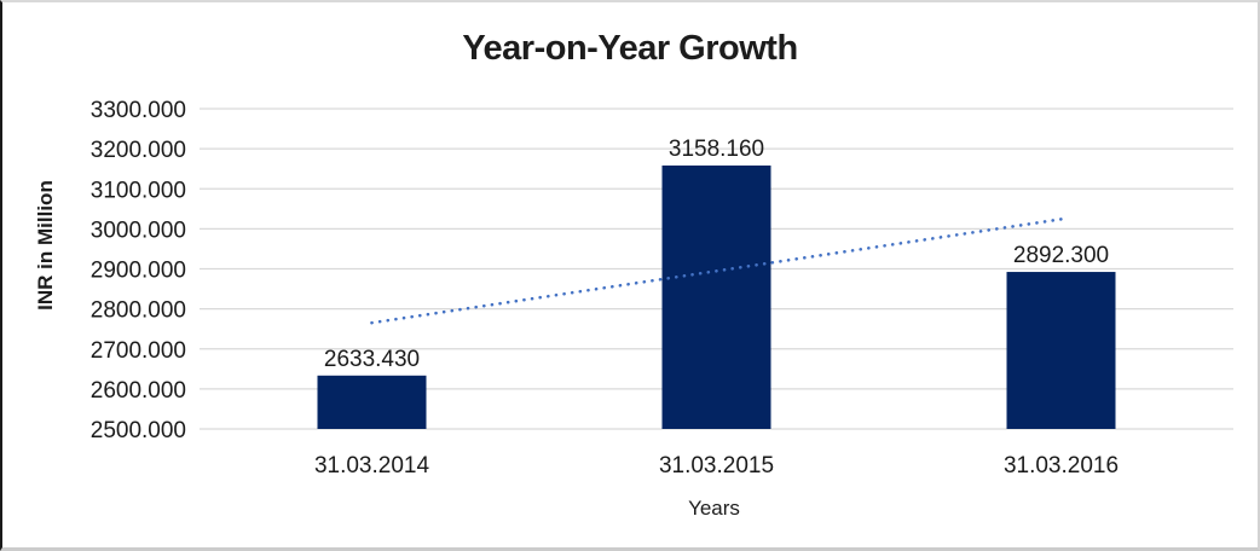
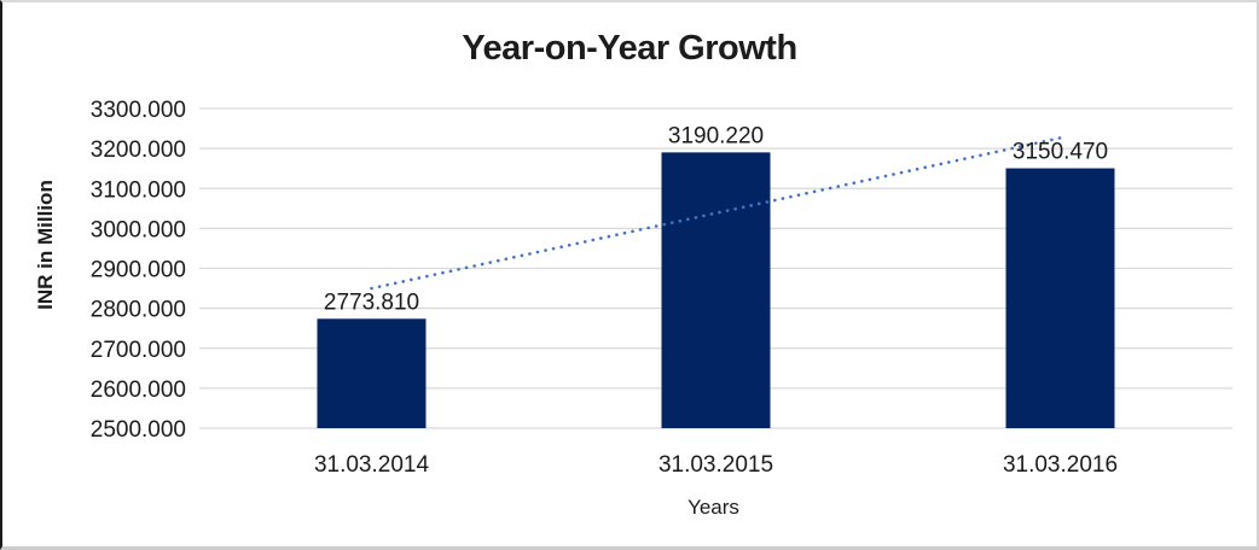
31.03.2014: 2633.430 -> 2773.810
31.03.2015: 3158.160 -> 3190.220
31.03.2016: 2892.300 -> 3150.470
